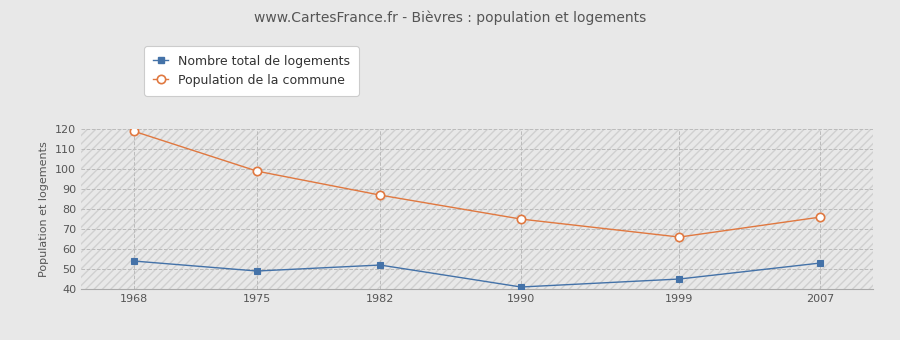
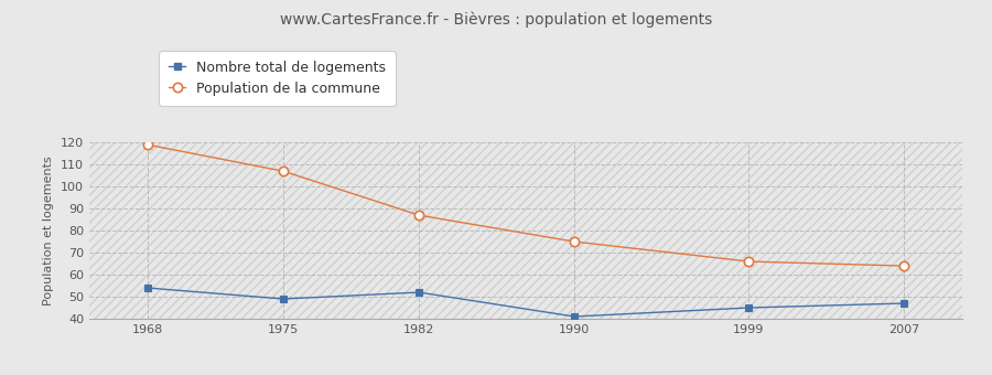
Population de la commune/1975: 99 -> 107
Nombre total de logements/2007: 53 -> 47
Population de la commune/2007: 76 -> 64
